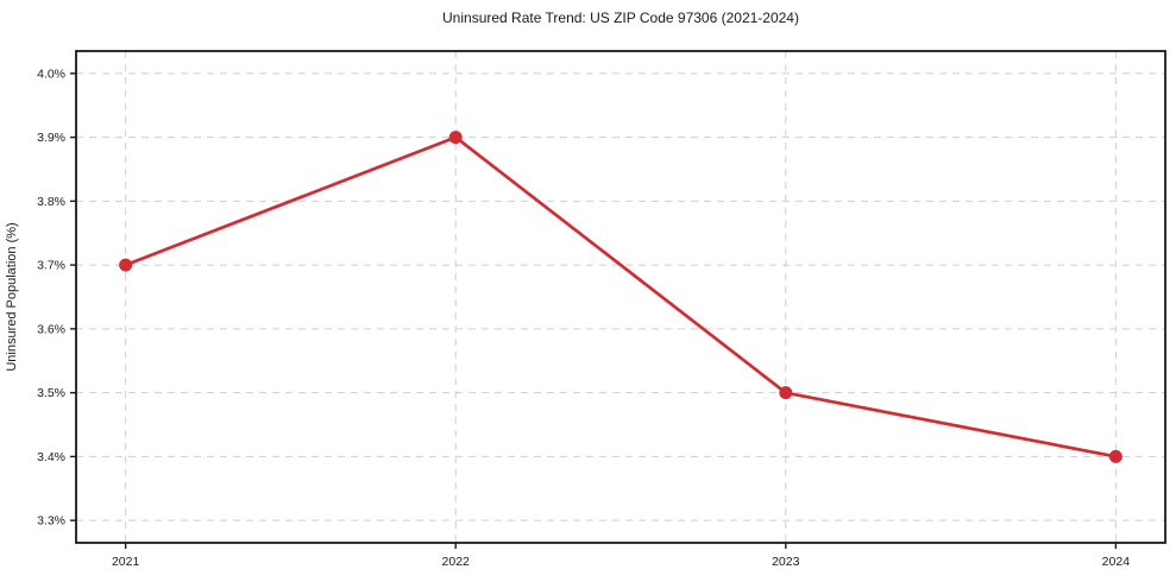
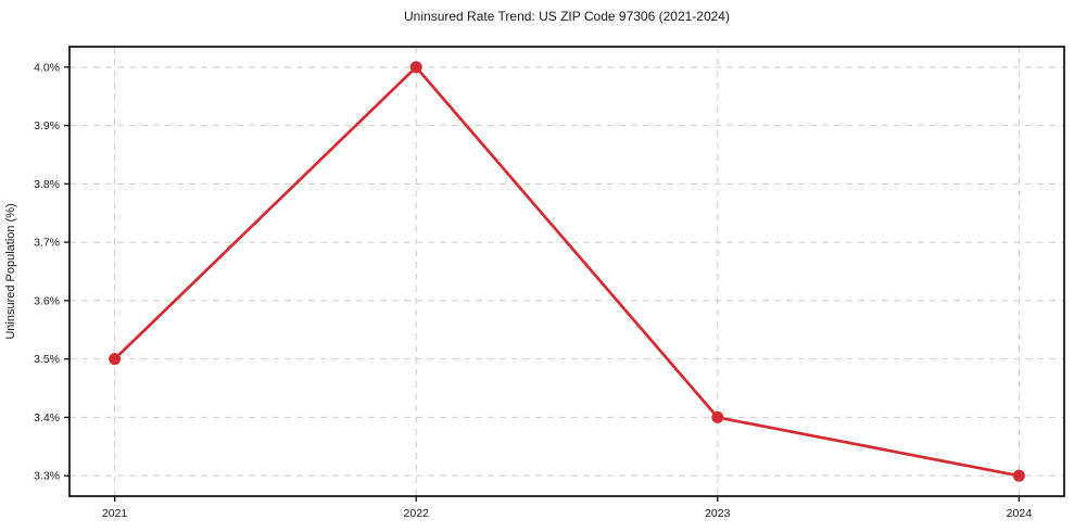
2021: 3.7% -> 3.5%
2022: 3.9% -> 4.0%
2023: 3.5% -> 3.4%
2024: 3.4% -> 3.3%
